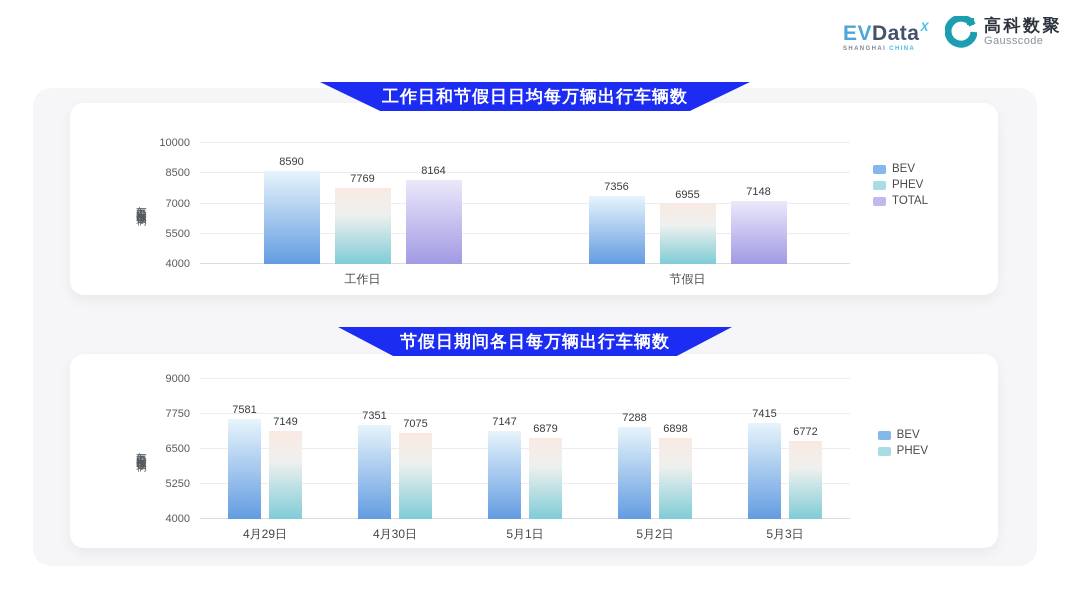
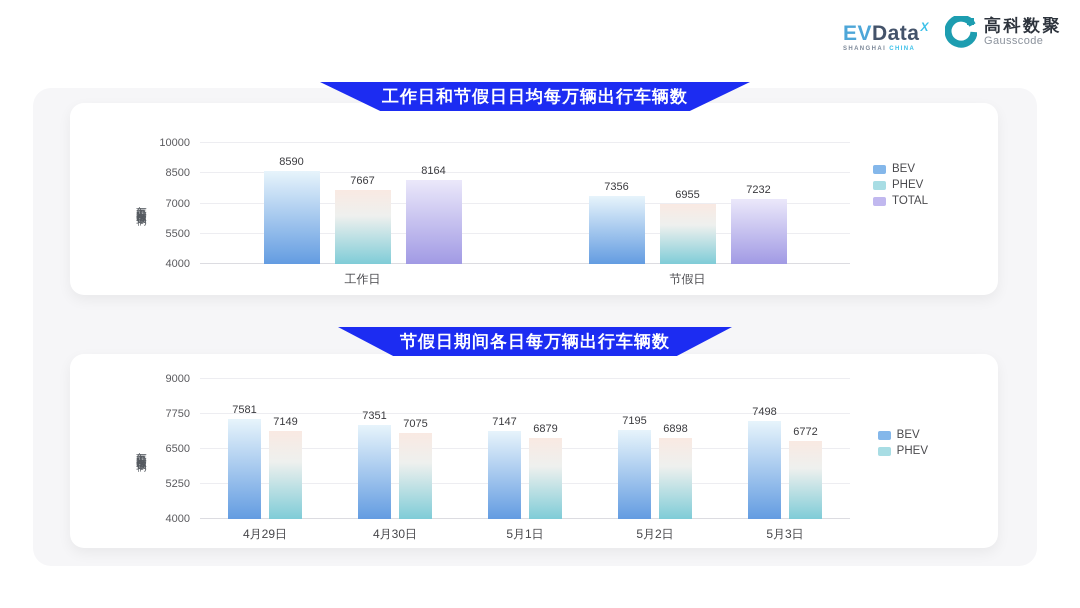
工作日和节假日日均每万辆出行车辆数/PHEV/工作日: 7769 -> 7667
工作日和节假日日均每万辆出行车辆数/TOTAL/节假日: 7148 -> 7232
节假日期间各日每万辆出行车辆数/BEV/5月2日: 7288 -> 7195
节假日期间各日每万辆出行车辆数/BEV/5月3日: 7415 -> 7498
